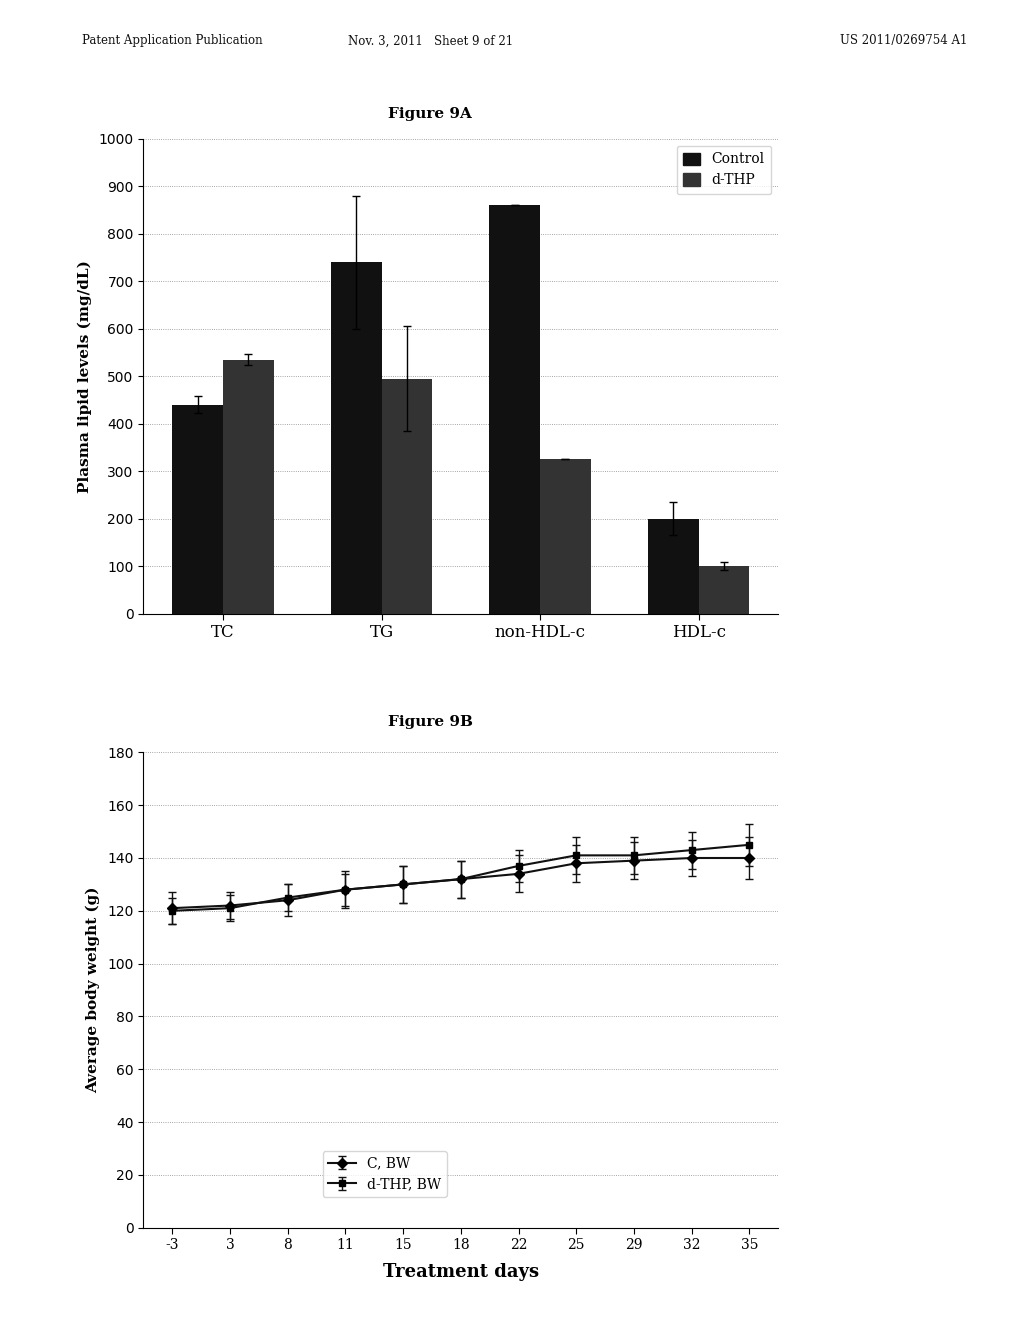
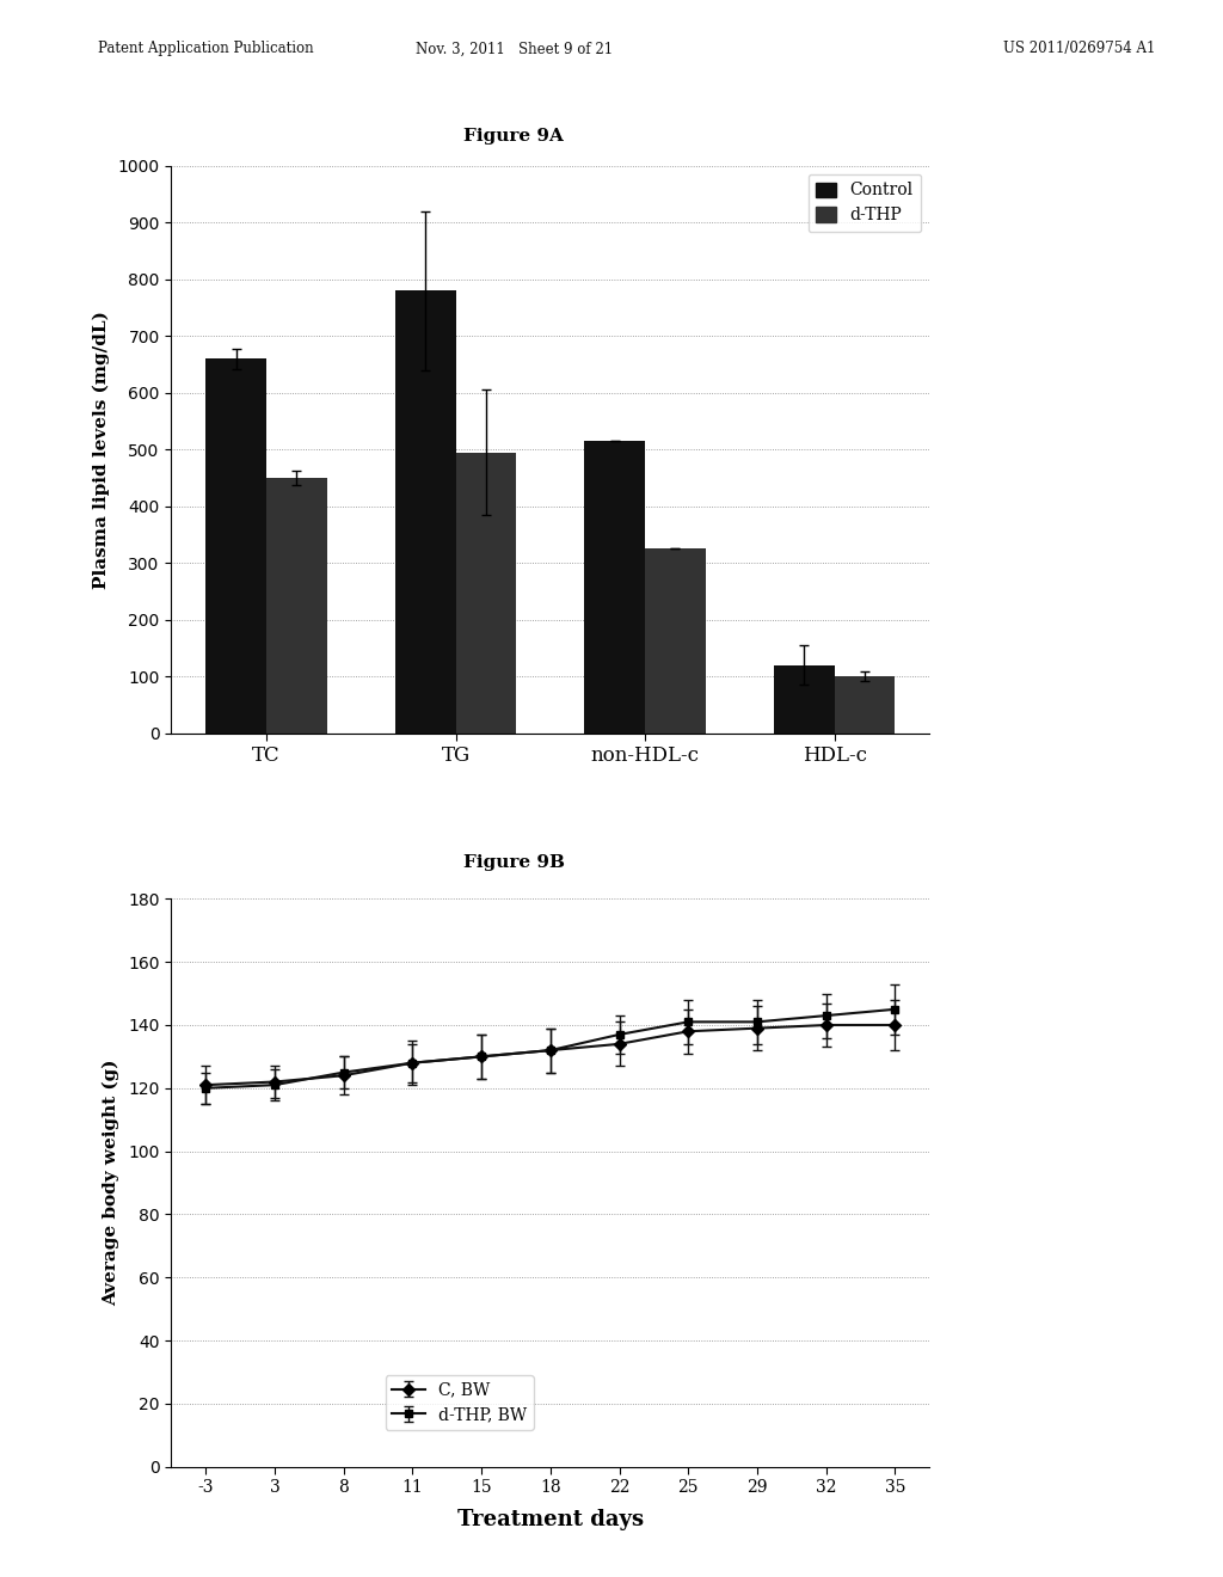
Control/TC: 440 -> 660
d-THP/TC: 535 -> 450
Control/TG: 740 -> 780
Control/non-HDL-c: 860 -> 515
Control/HDL-c: 200 -> 120
